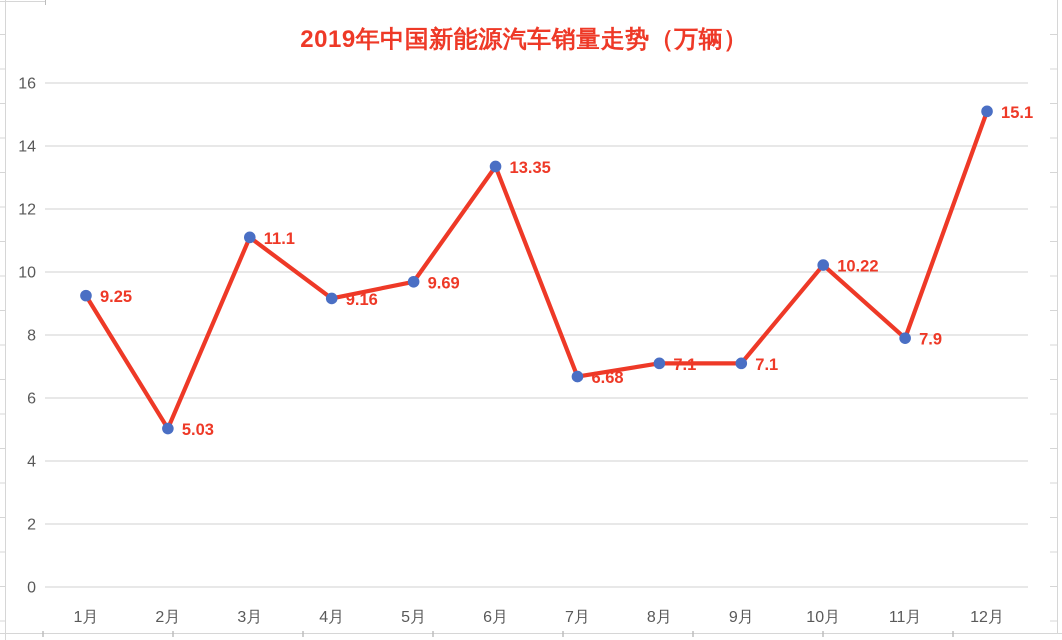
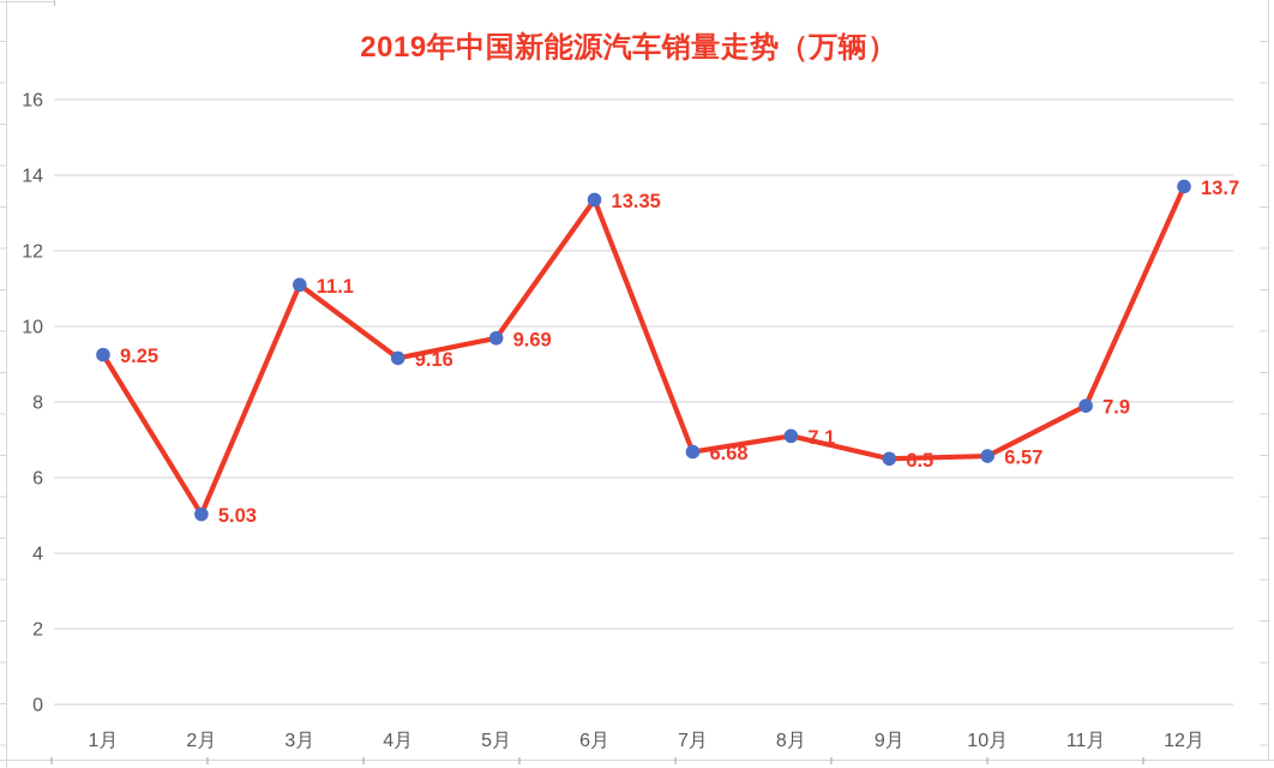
9月: 7.1 -> 6.5
10月: 10.22 -> 6.57
12月: 15.1 -> 13.7
